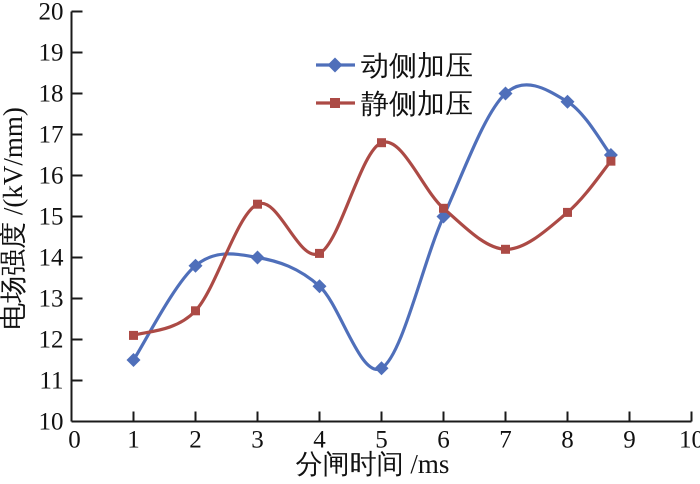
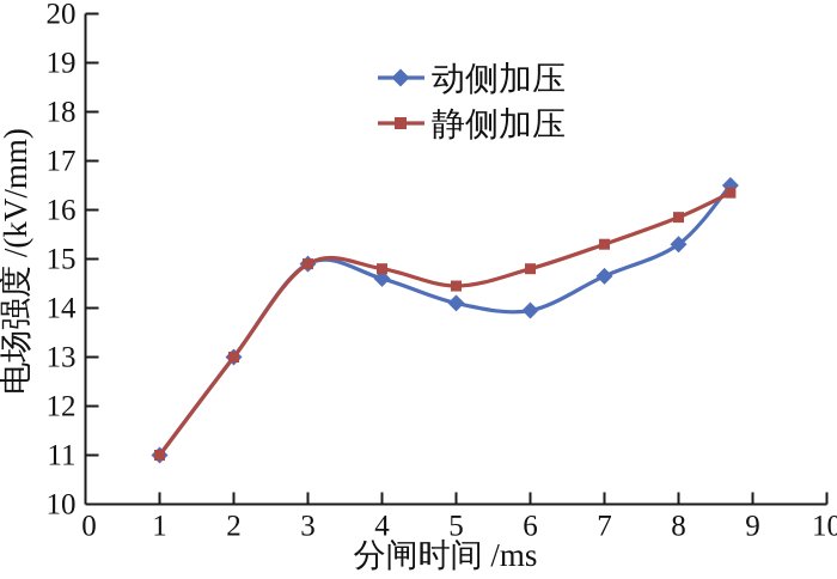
动侧加压/1: 11.5 -> 11.0
静侧加压/1: 12.1 -> 11.0
动侧加压/2: 13.8 -> 13.0
静侧加压/2: 12.7 -> 13.0
动侧加压/3: 14.0 -> 14.9
静侧加压/3: 15.3 -> 14.9
动侧加压/4: 13.3 -> 14.6
静侧加压/4: 14.1 -> 14.8
动侧加压/5: 11.3 -> 14.1
静侧加压/5: 16.8 -> 14.4
动侧加压/6: 15.0 -> 13.9
静侧加压/6: 15.2 -> 14.8
动侧加压/7: 18.0 -> 14.7
静侧加压/7: 14.2 -> 15.3
动侧加压/8: 17.8 -> 15.3
静侧加压/8: 15.1 -> 15.8
